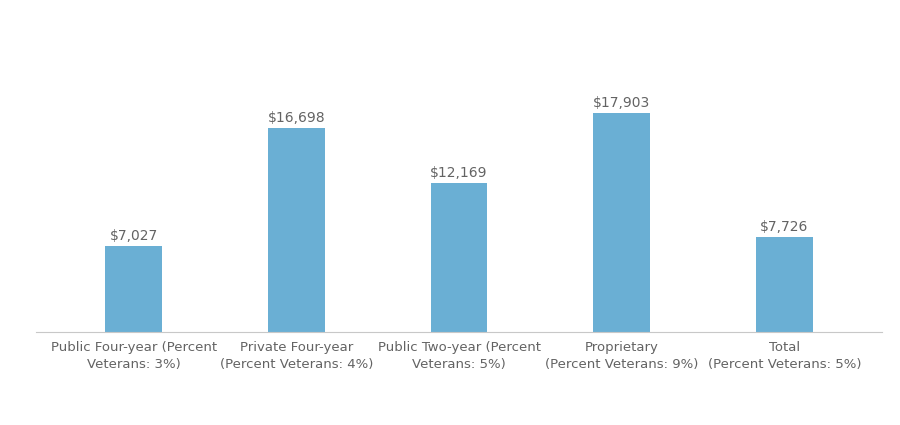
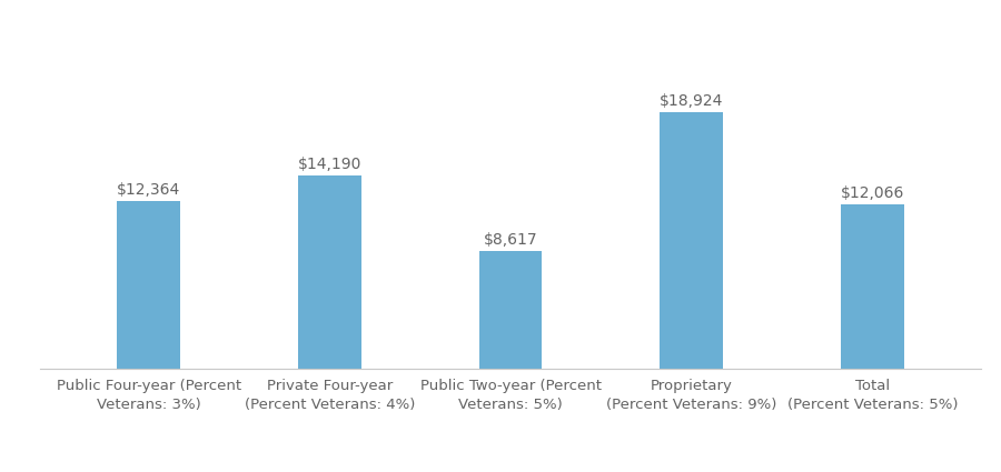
Public Four-year (Percent Veterans: 3%): $7,027 -> $12,364
Private Four-year (Percent Veterans: 4%): $16,698 -> $14,190
Public Two-year (Percent Veterans: 5%): $12,169 -> $8,617
Proprietary (Percent Veterans: 9%): $17,903 -> $18,924
Total (Percent Veterans: 5%): $7,726 -> $12,066
